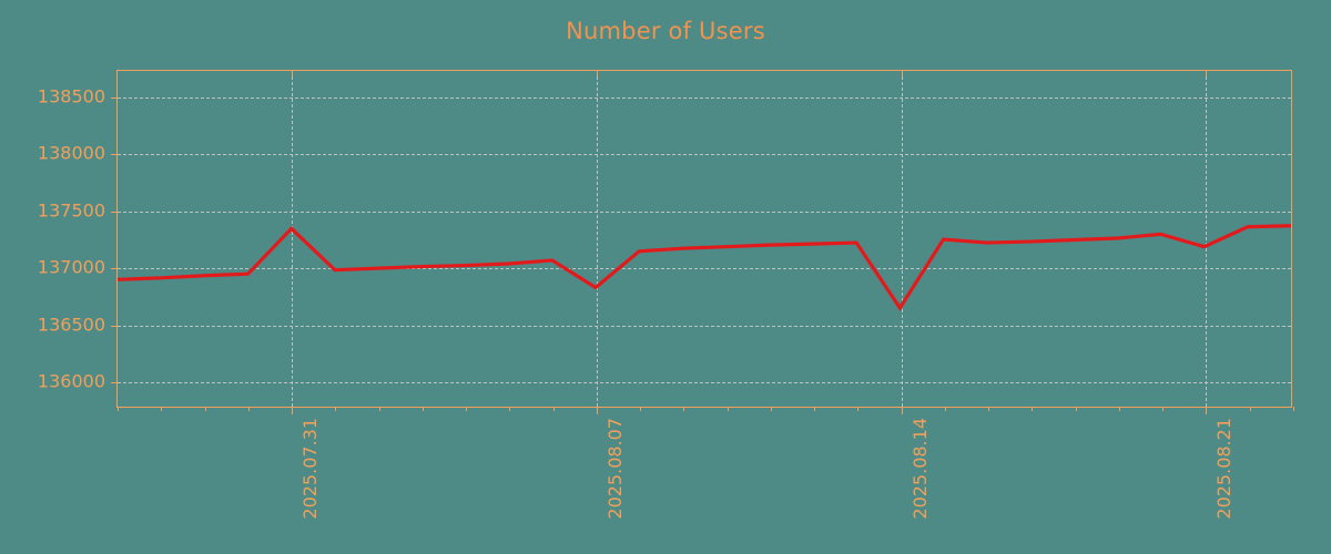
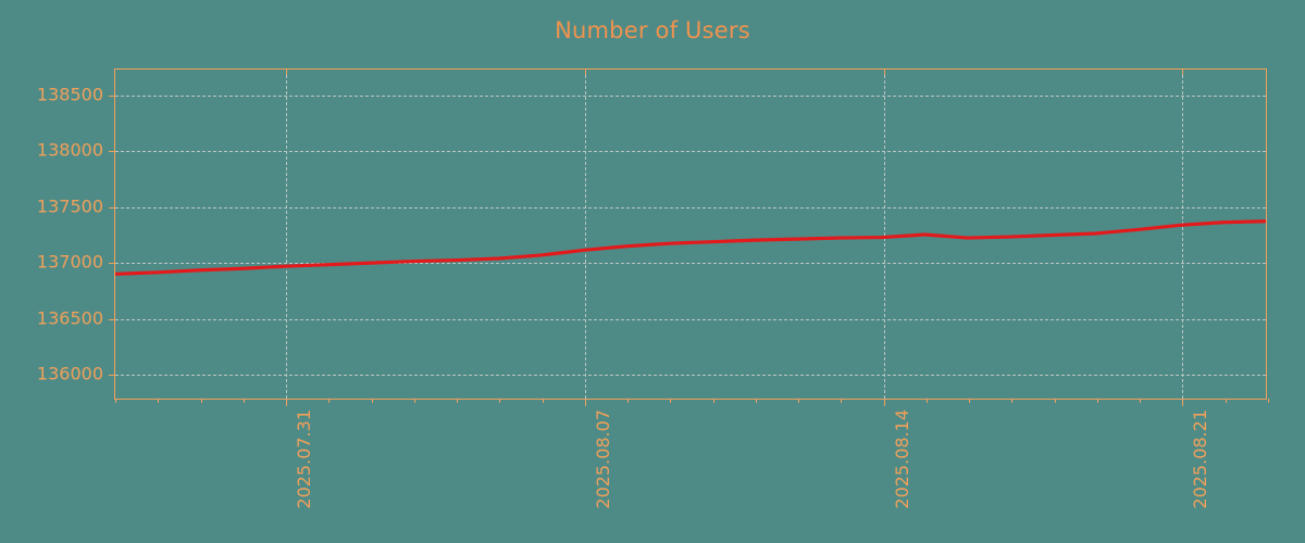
2025.07.31: 137340 -> 136960
2025.08.07: 136820 -> 137100
2025.08.14: 136640 -> 137220
2025.08.21: 137180 -> 137330
